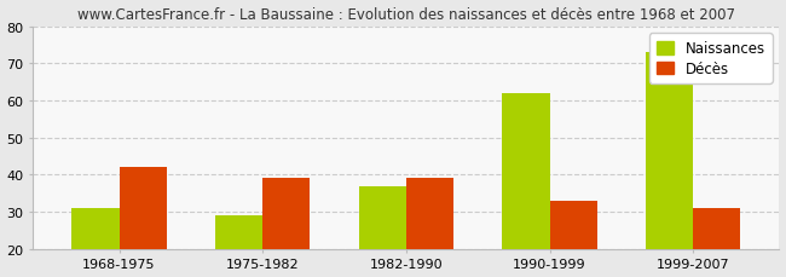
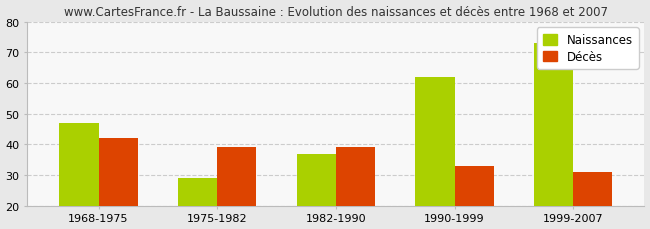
Naissances/1968-1975: 31 -> 47
